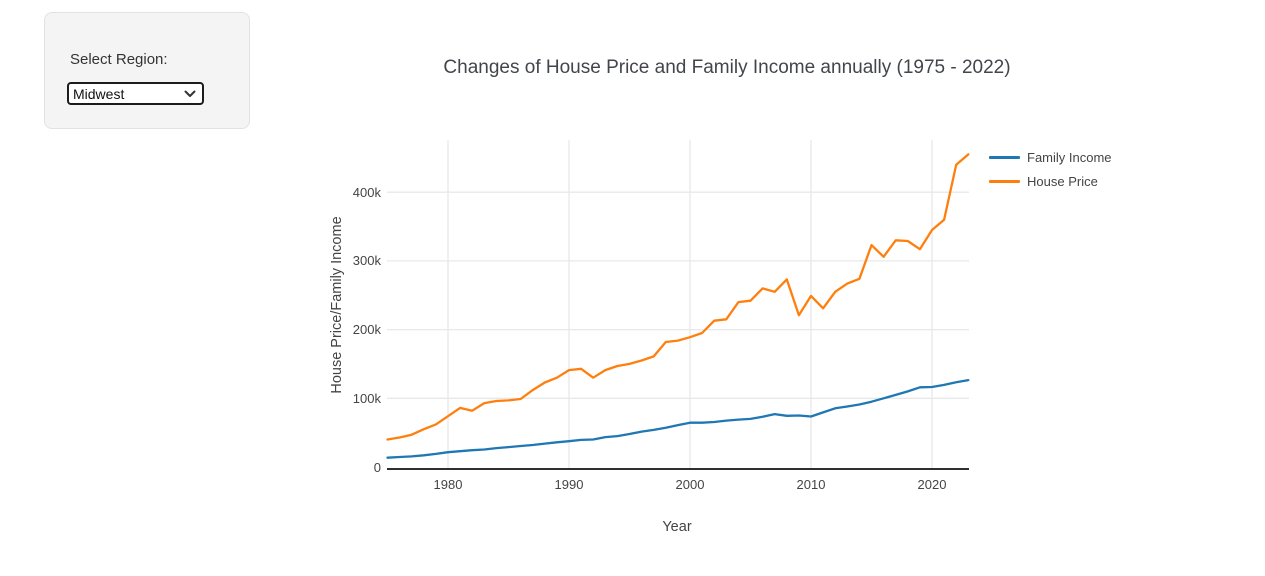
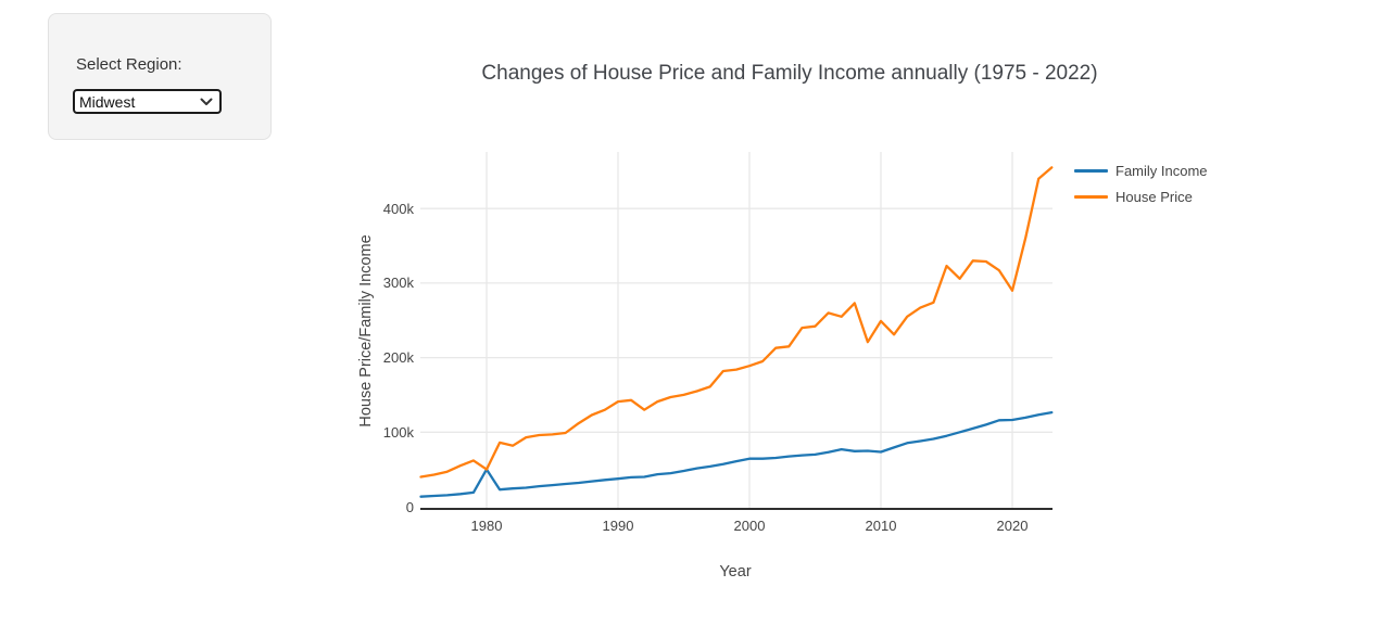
Family Income/1980: 20k -> 50k
House Price/1980: 70k -> 50k
House Price/2020: 340k -> 290k
